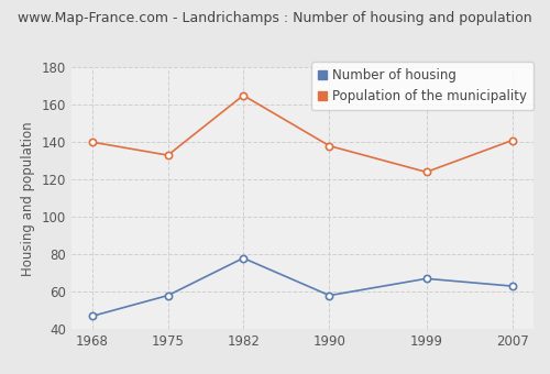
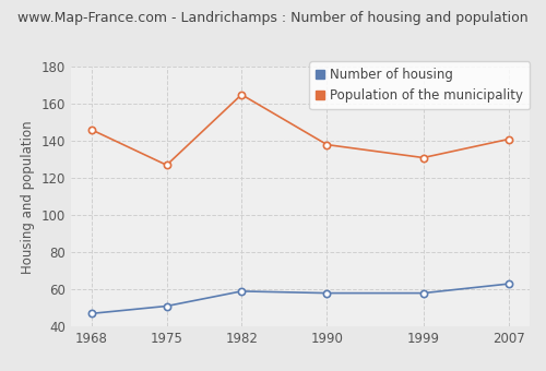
Population of the municipality/1968: 140 -> 146
Number of housing/1975: 58 -> 51
Population of the municipality/1975: 133 -> 127
Number of housing/1982: 78 -> 59
Number of housing/1999: 67 -> 58
Population of the municipality/1999: 124 -> 131
